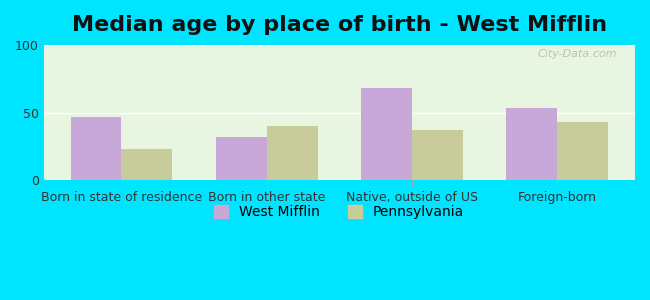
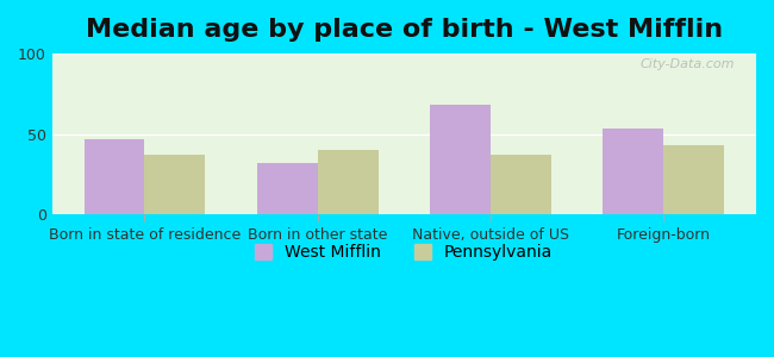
Pennsylvania/Born in state of residence: 23 -> 37
